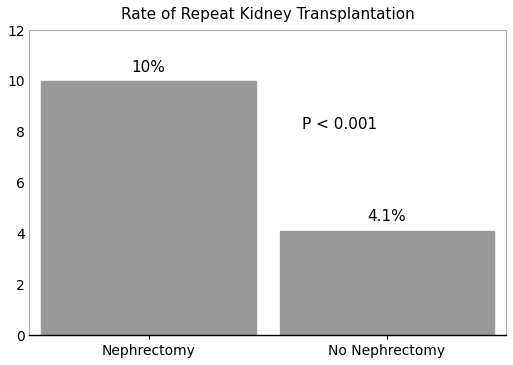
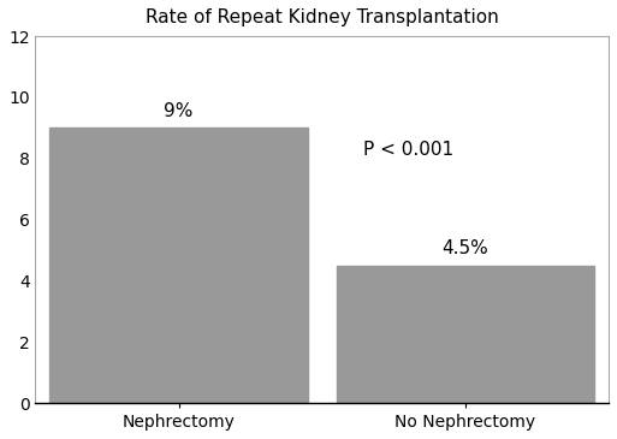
Nephrectomy: 10% -> 9%
No Nephrectomy: 4.1% -> 4.5%
